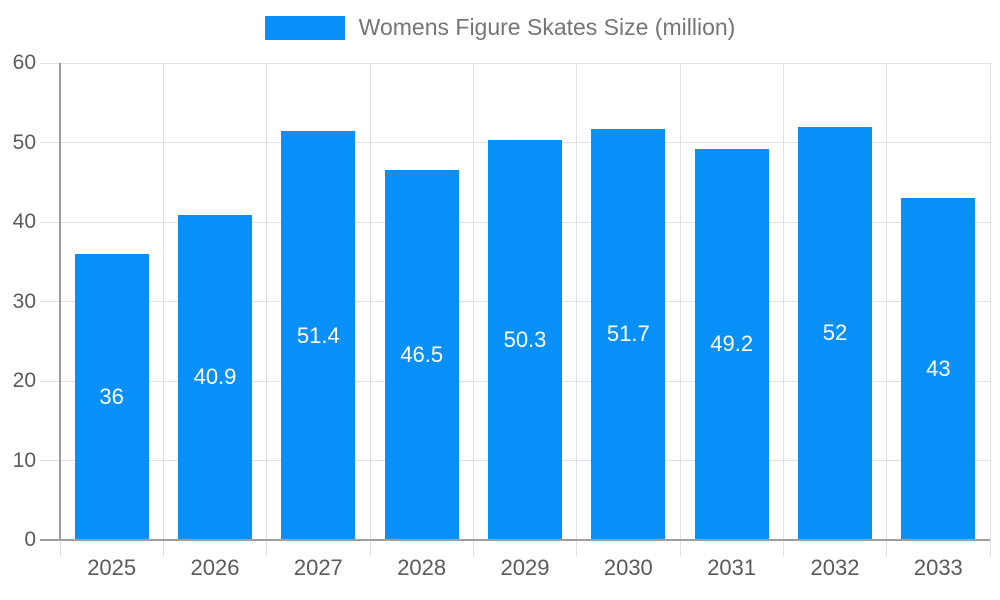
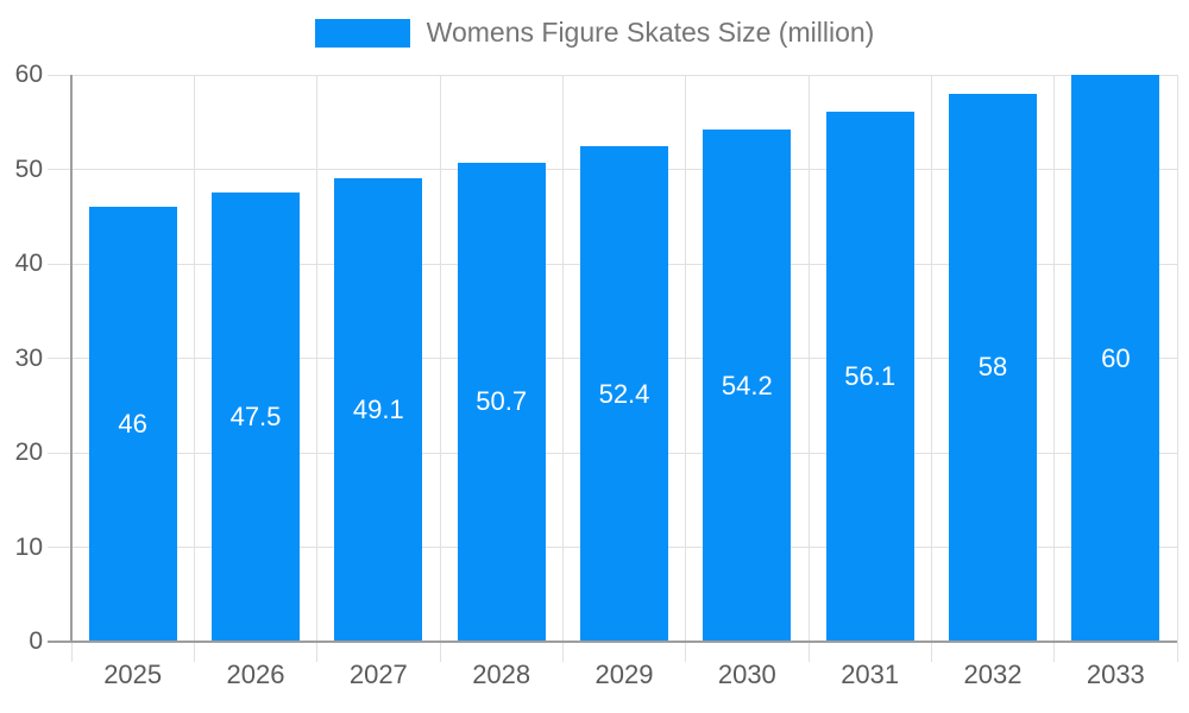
2025: 36 -> 46
2026: 40.9 -> 47.5
2027: 51.4 -> 49.1
2028: 46.5 -> 50.7
2029: 50.3 -> 52.4
2030: 51.7 -> 54.2
2031: 49.2 -> 56.1
2032: 52 -> 58
2033: 43 -> 60
